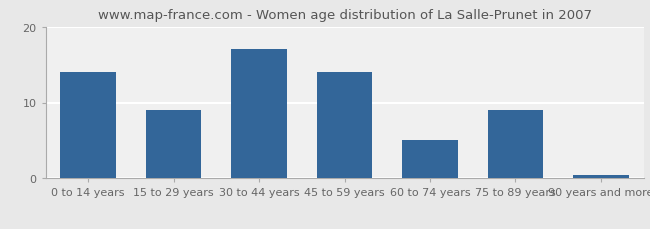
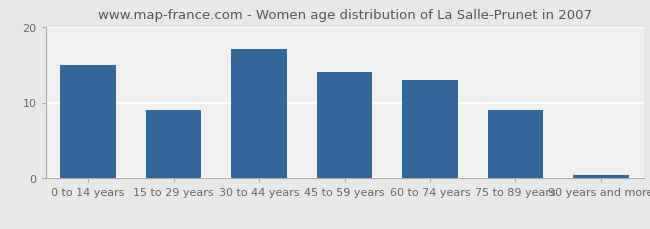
0 to 14 years: 14.0 -> 15.0
60 to 74 years: 5.0 -> 13.0
